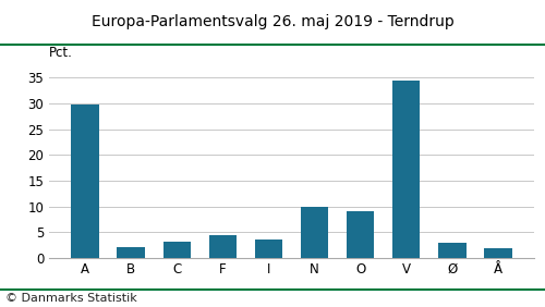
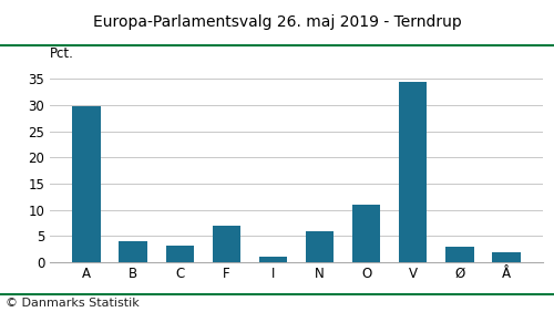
B: 2.0 -> 4.0
F: 4.5 -> 7.0
I: 3.5 -> 1.1
N: 10.0 -> 6.0
O: 9.0 -> 11.0
